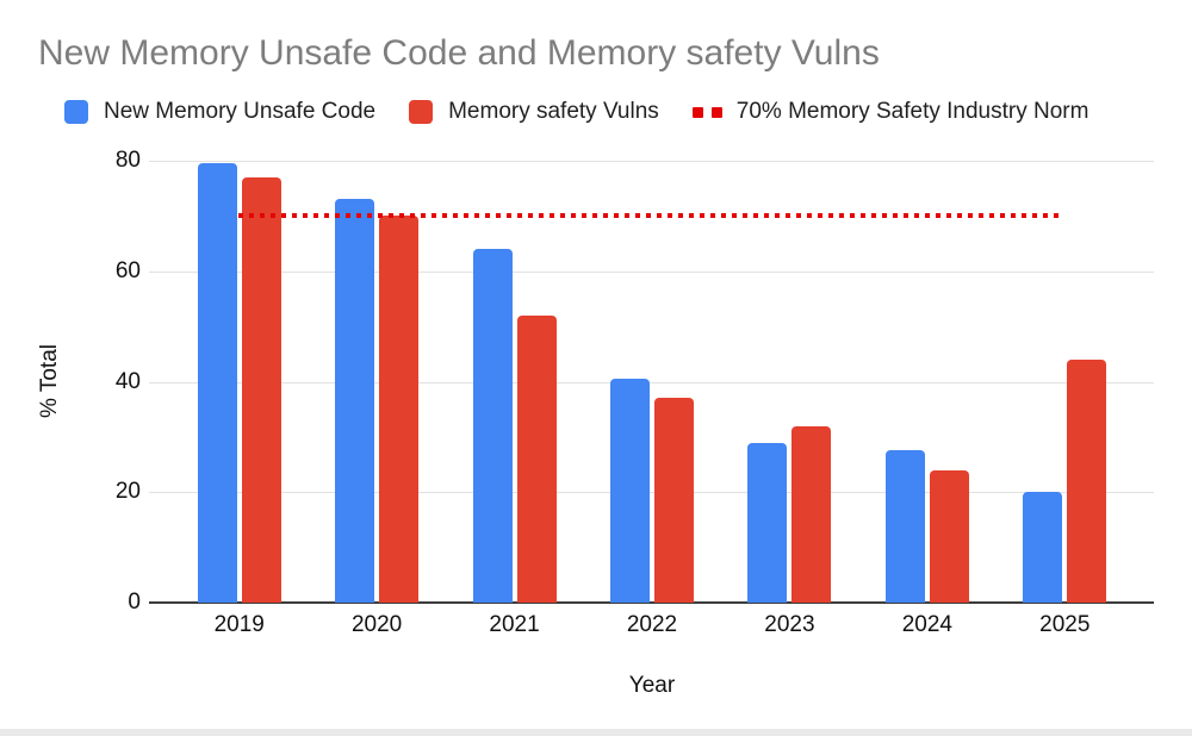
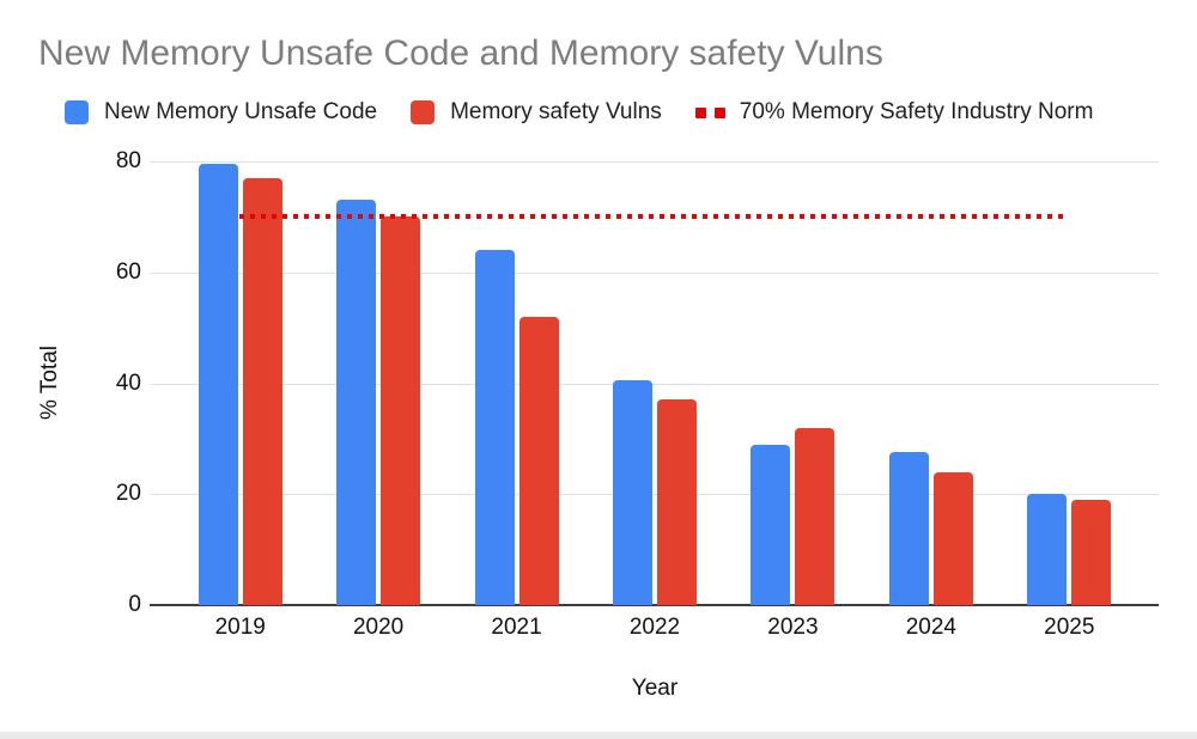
Memory safety Vulns/2025: 44 -> 19
